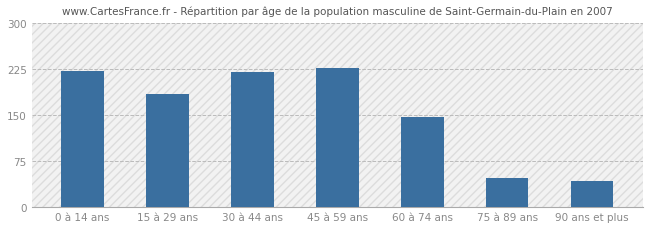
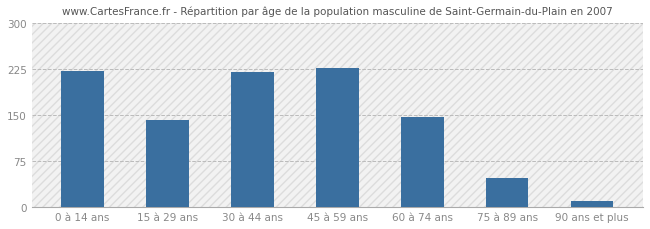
15 à 29 ans: 184 -> 142
90 ans et plus: 42 -> 10
